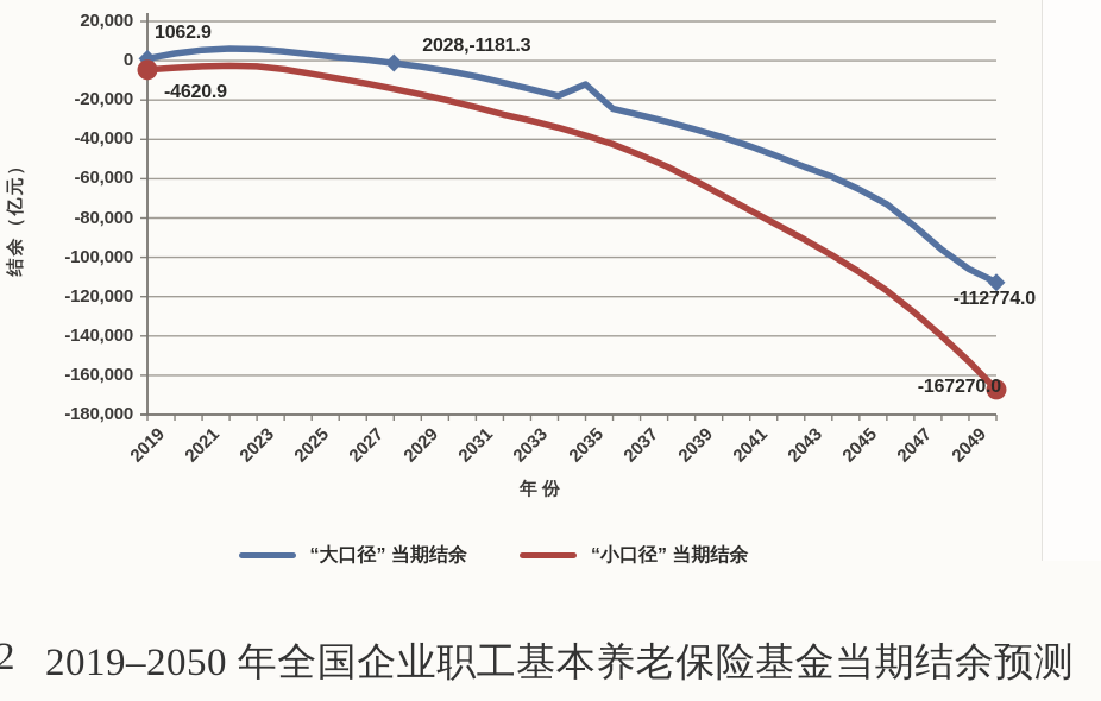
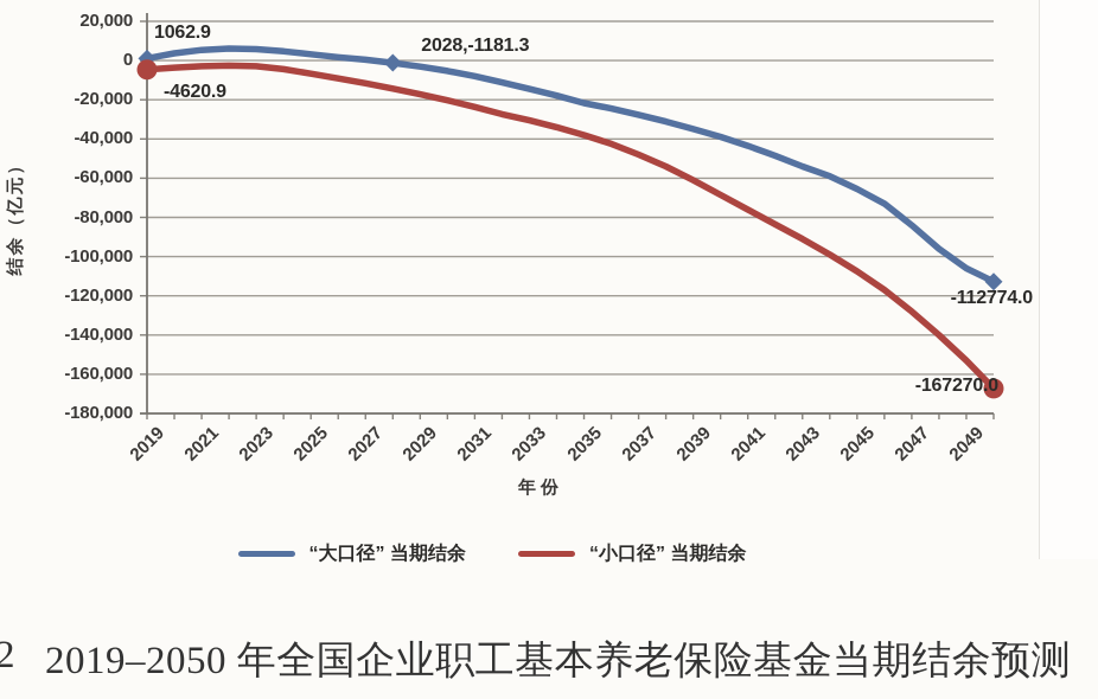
“大口径” 当期结余/2035: -12000 -> -22000
